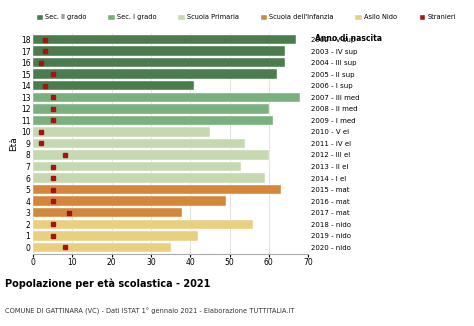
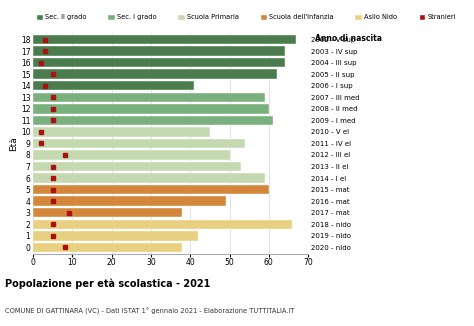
13: 68 -> 59
8: 60 -> 50
5: 63 -> 60
2: 56 -> 66
0: 35 -> 38
